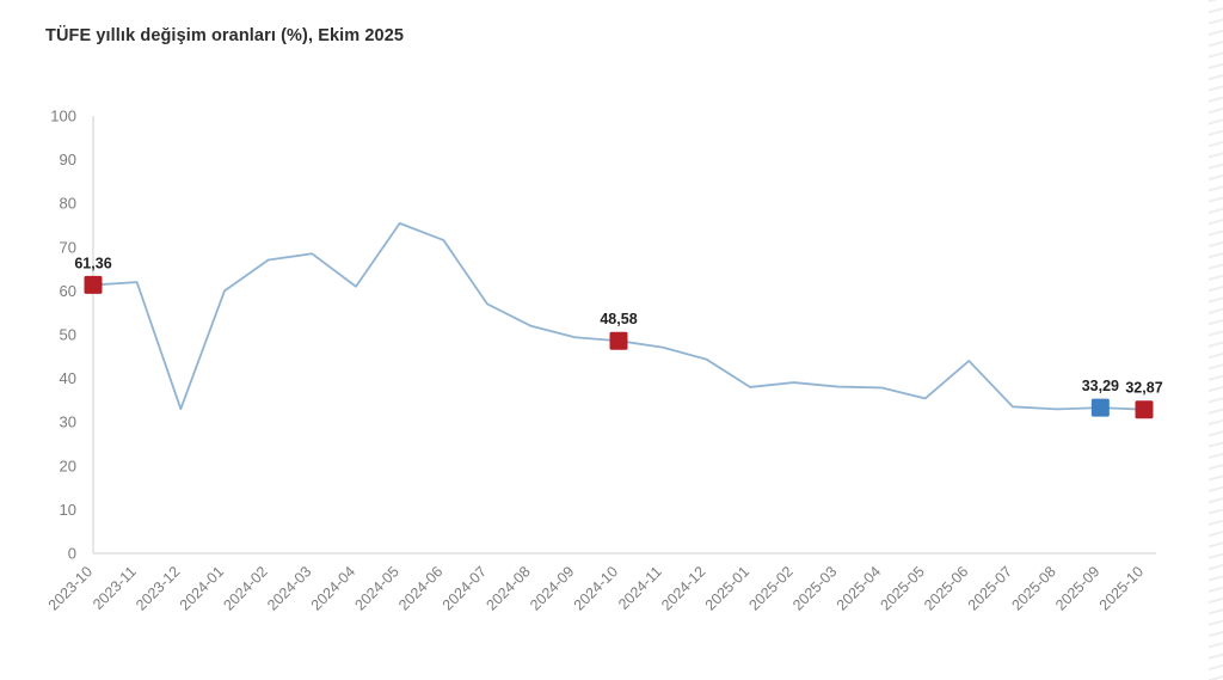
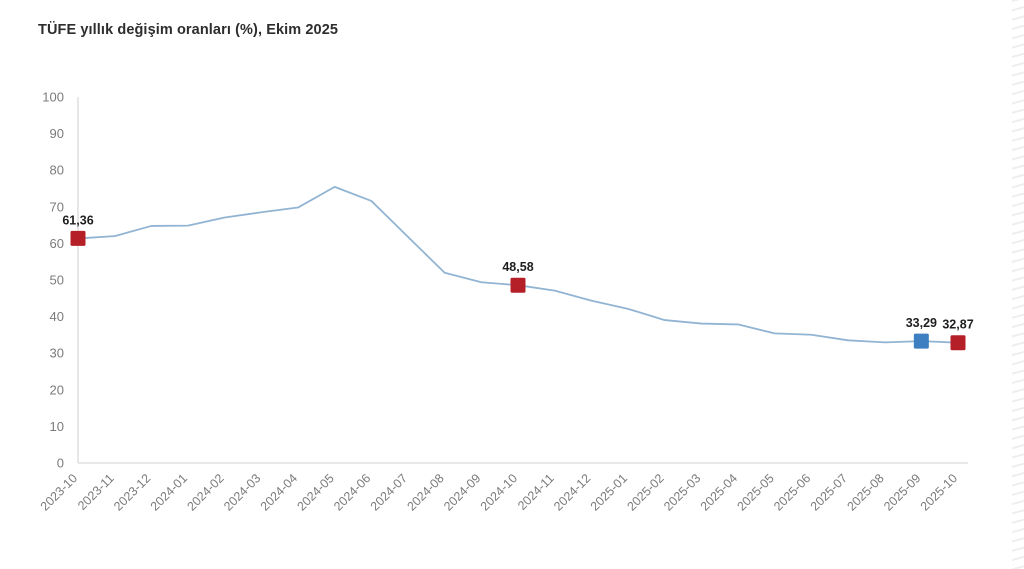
2023-12: 33 -> 65
2024-01: 60 -> 65
2024-04: 61 -> 70
2024-07: 57 -> 62
2025-01: 38 -> 42
2025-06: 44 -> 35
